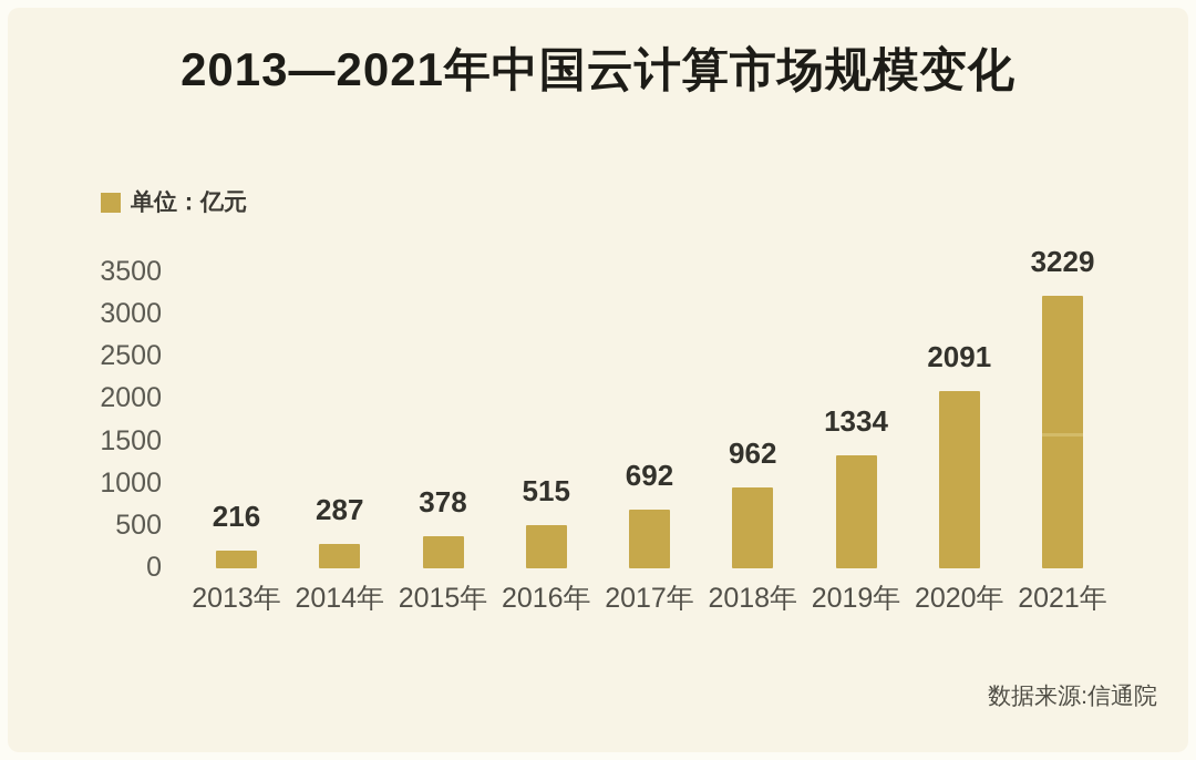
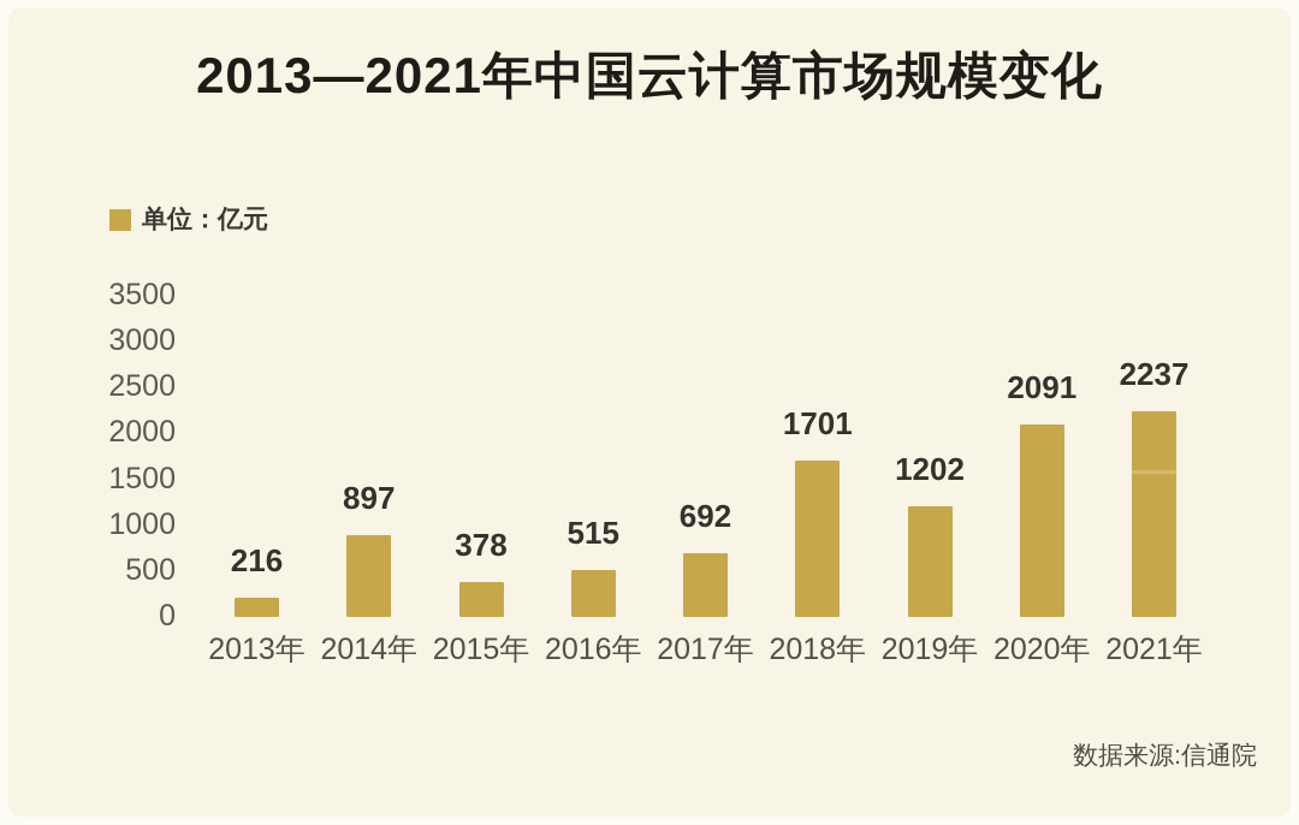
2014年: 287 -> 897
2018年: 962 -> 1701
2019年: 1334 -> 1202
2021年: 3229 -> 2237
